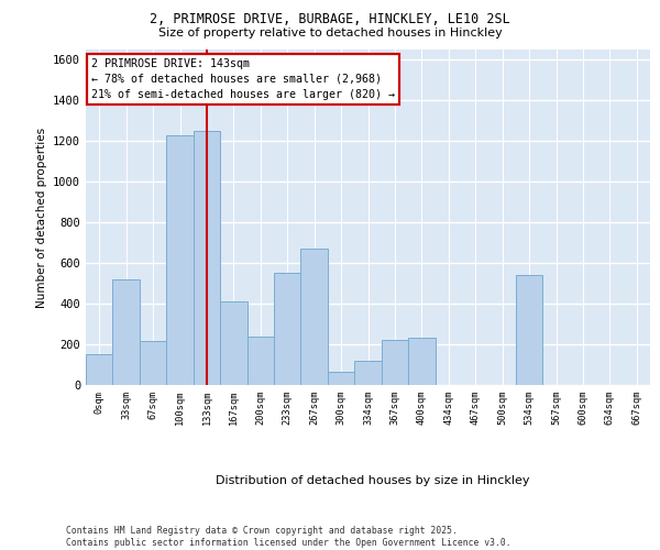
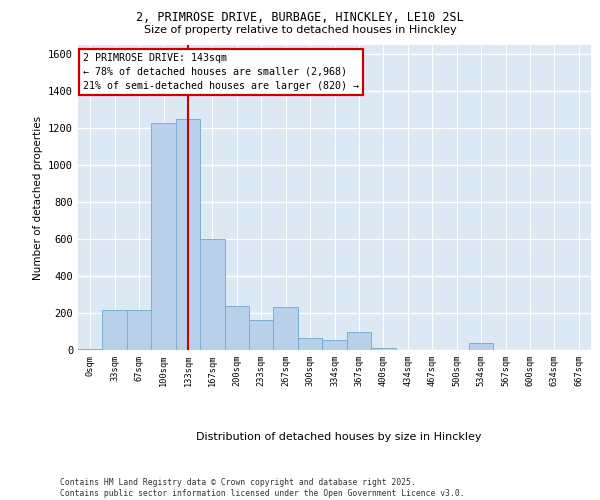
0sqm: 150 -> 0
33sqm: 520 -> 220
167sqm: 410 -> 600
233sqm: 550 -> 160
267sqm: 670 -> 240
334sqm: 120 -> 60
367sqm: 220 -> 100
400sqm: 230 -> 10
534sqm: 540 -> 40
